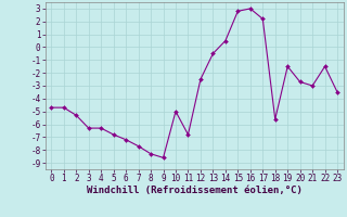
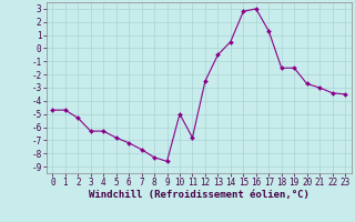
17: 2.2 -> 1.3
18: -5.6 -> -1.5
22: -1.5 -> -3.4
